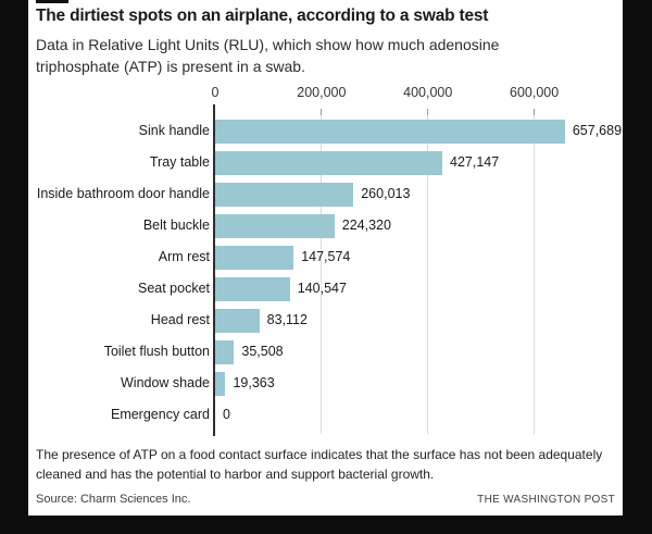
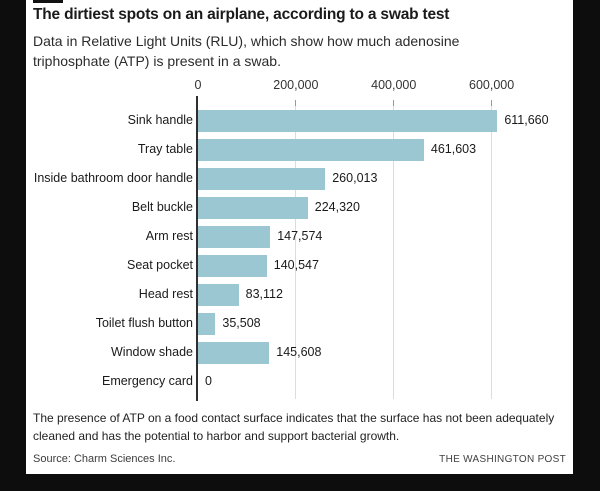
Sink handle: 657,689 -> 611,660
Tray table: 427,147 -> 461,603
Window shade: 19,363 -> 145,608
